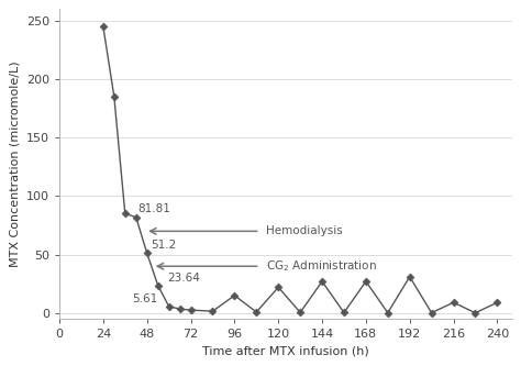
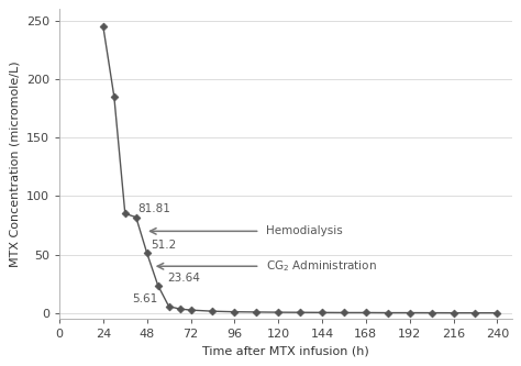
96: 15 -> 1
120: 22 -> 1
144: 27 -> 0
168: 27 -> 0
192: 31 -> 0
216: 9 -> 0
240: 9 -> 0
